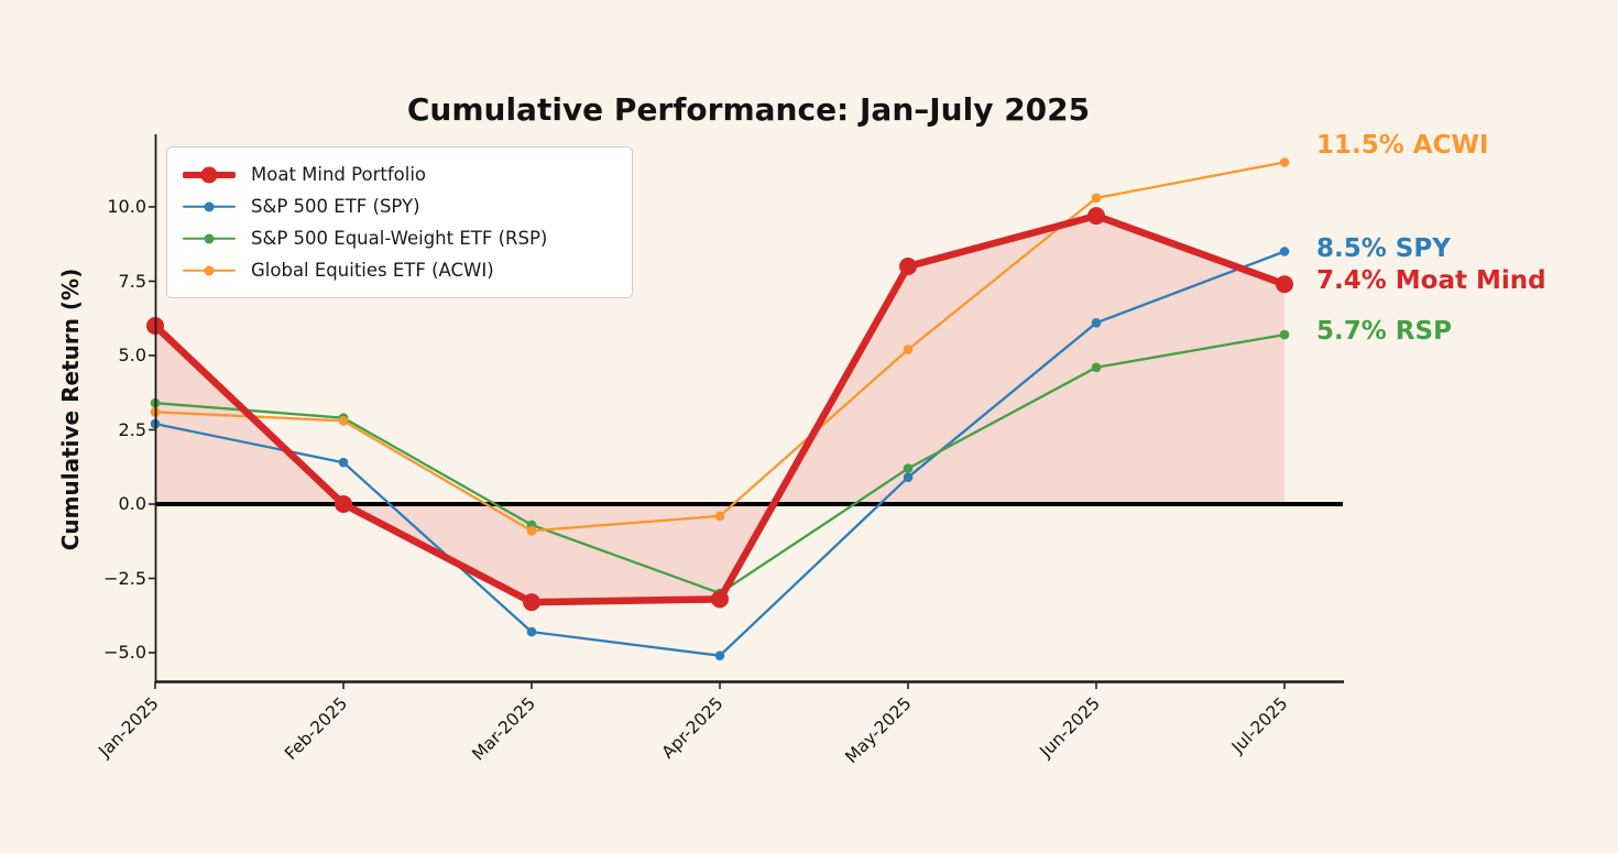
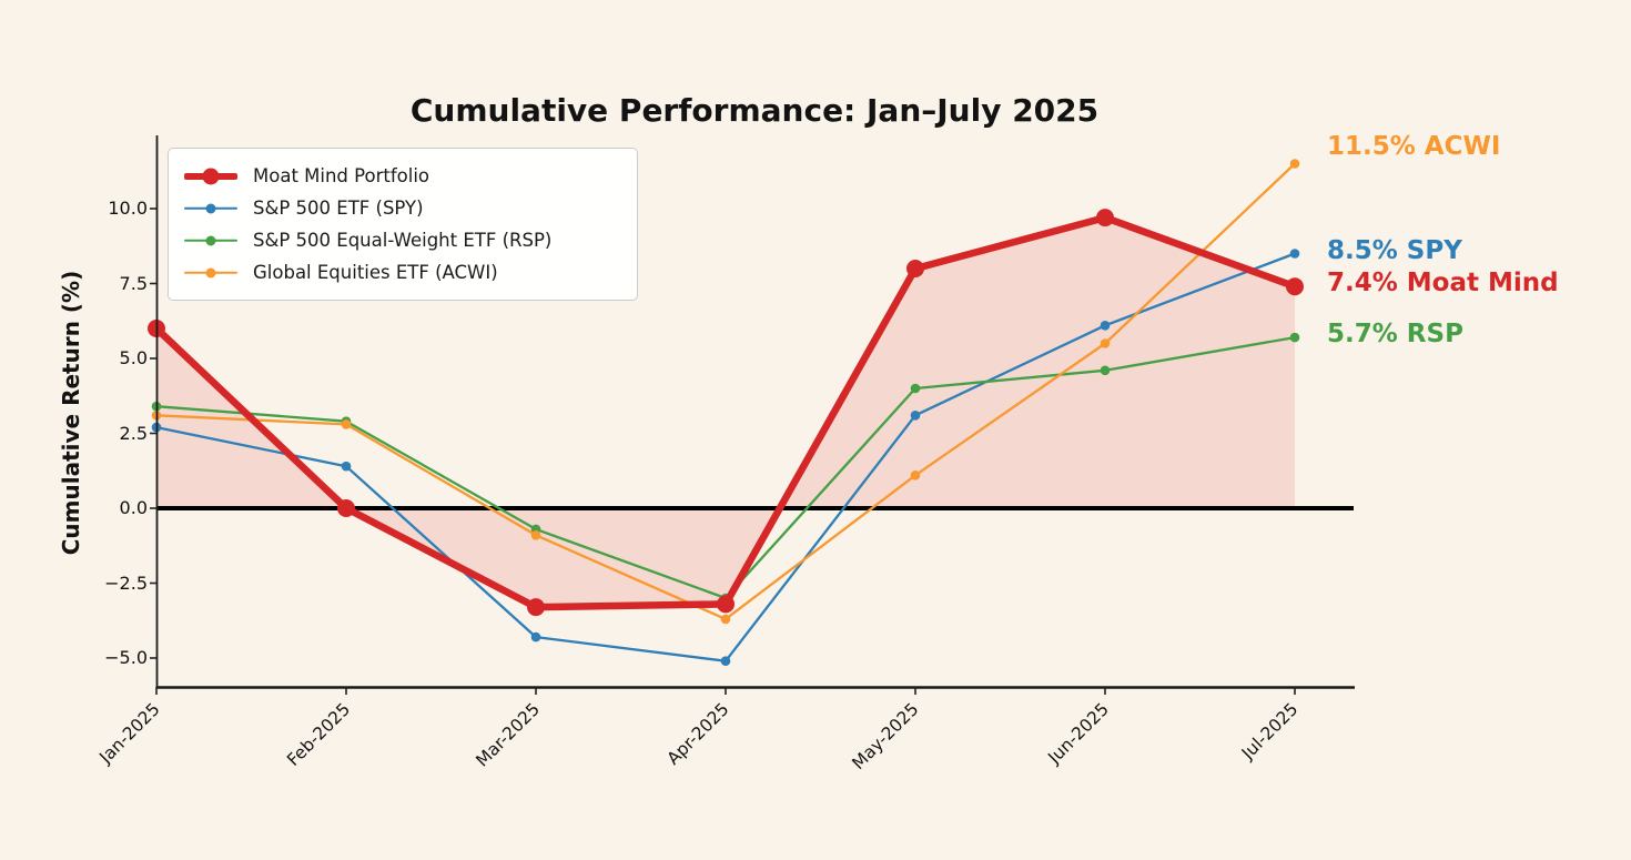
Global Equities ETF (ACWI)/Apr-2025: -0.4 -> -3.7
S&P 500 ETF (SPY)/May-2025: 0.9 -> 3.1
S&P 500 Equal-Weight ETF (RSP)/May-2025: 1.2 -> 4.0
Global Equities ETF (ACWI)/May-2025: 5.2 -> 1.1
Global Equities ETF (ACWI)/Jun-2025: 10.3 -> 5.5
